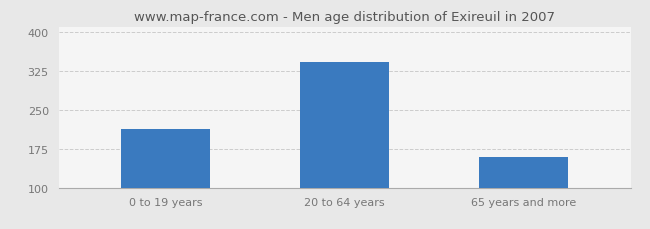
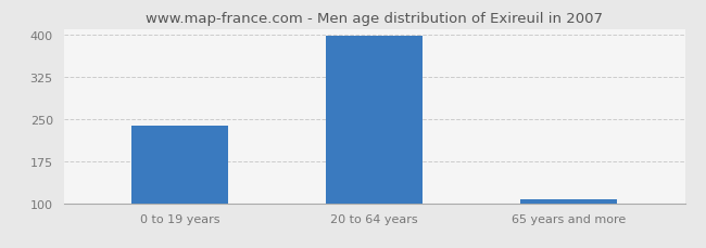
0 to 19 years: 212 -> 237
20 to 64 years: 342 -> 398
65 years and more: 158 -> 107
